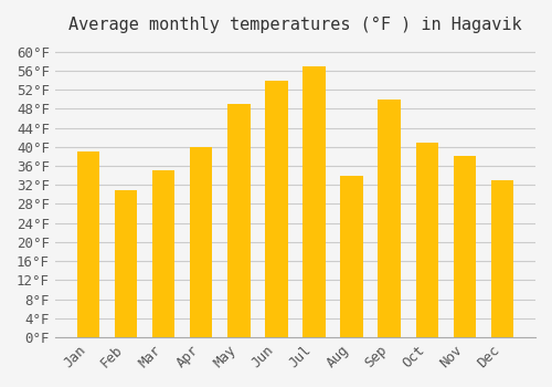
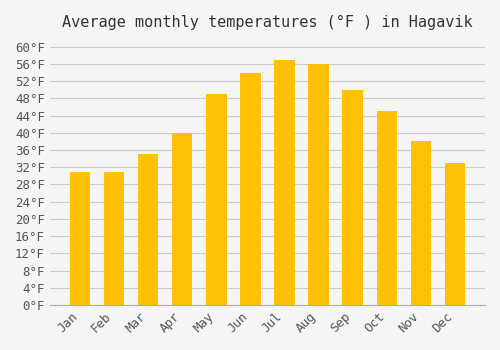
Jan: 39°F -> 31°F
Aug: 34°F -> 56°F
Oct: 41°F -> 45°F
